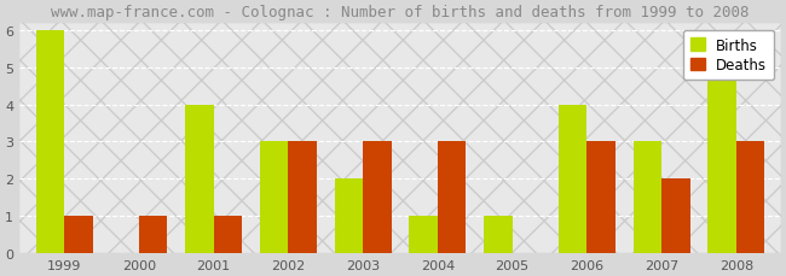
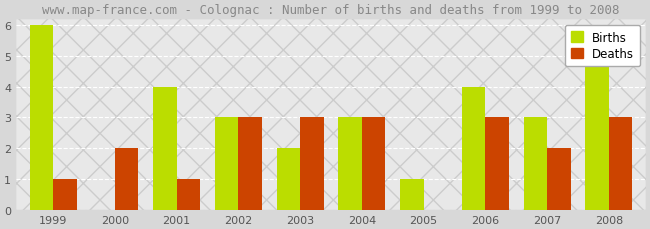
Deaths/2000: 1 -> 2
Births/2004: 1 -> 3
